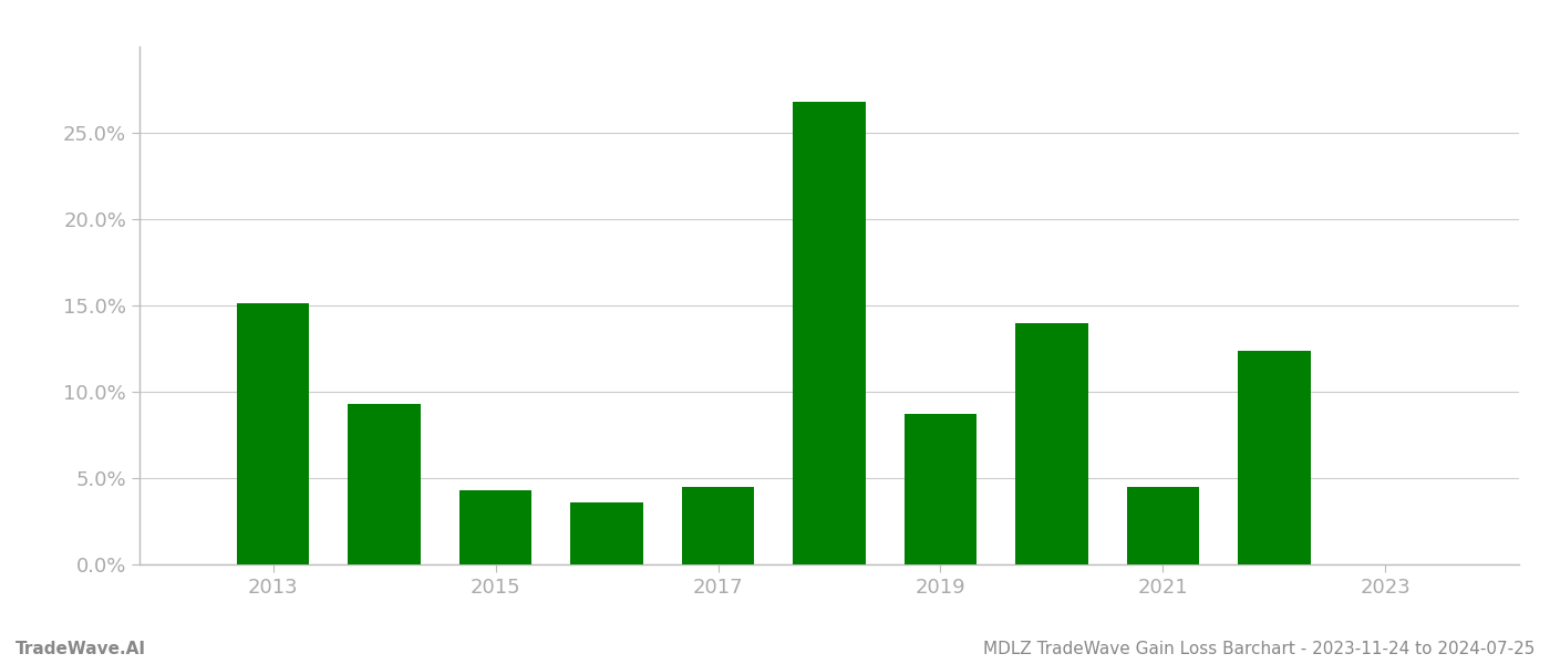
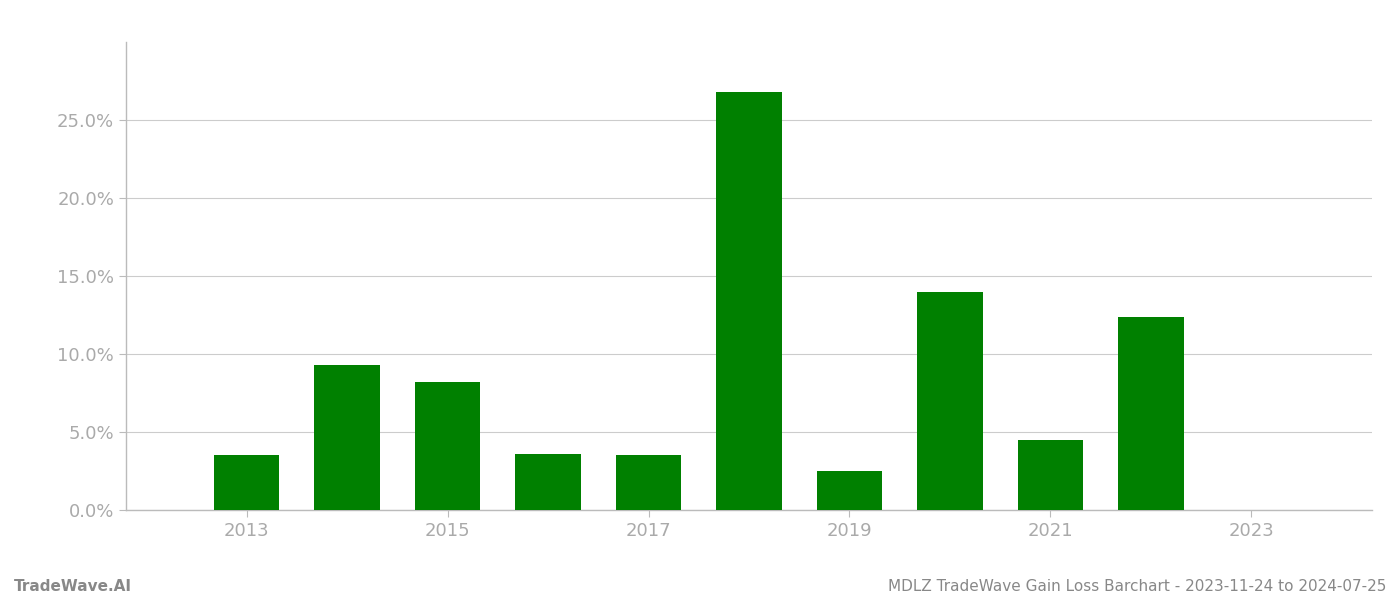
2013: 15.1% -> 3.5%
2015: 4.3% -> 8.2%
2017: 4.5% -> 3.5%
2019: 8.7% -> 2.5%
